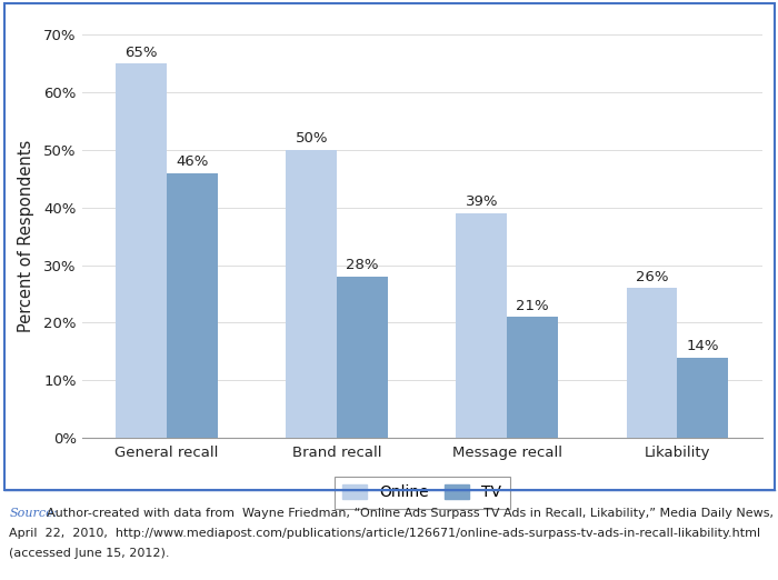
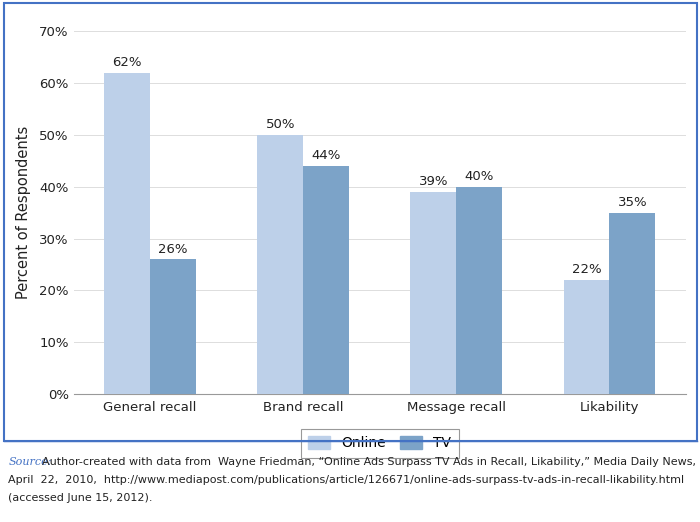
Online/General recall: 65% -> 62%
TV/General recall: 46% -> 26%
TV/Brand recall: 28% -> 44%
TV/Message recall: 21% -> 40%
Online/Likability: 26% -> 22%
TV/Likability: 14% -> 35%
